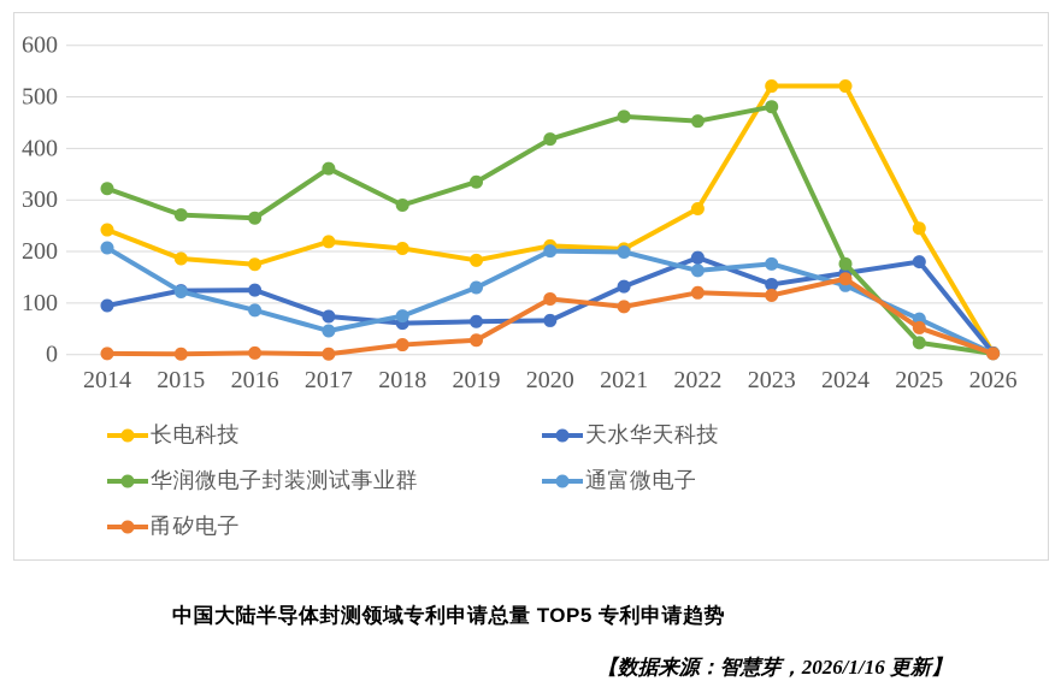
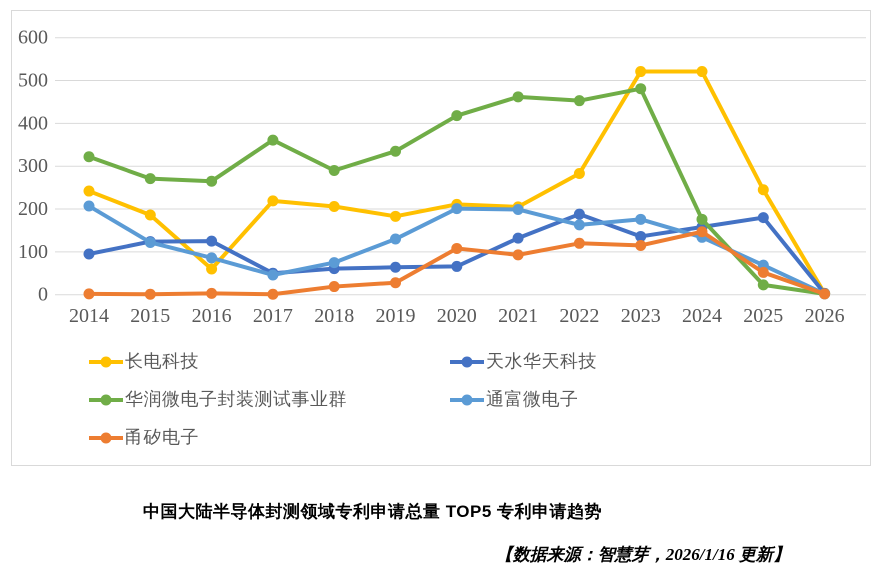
长电科技/2016: 180 -> 60
天水华天科技/2017: 70 -> 50
